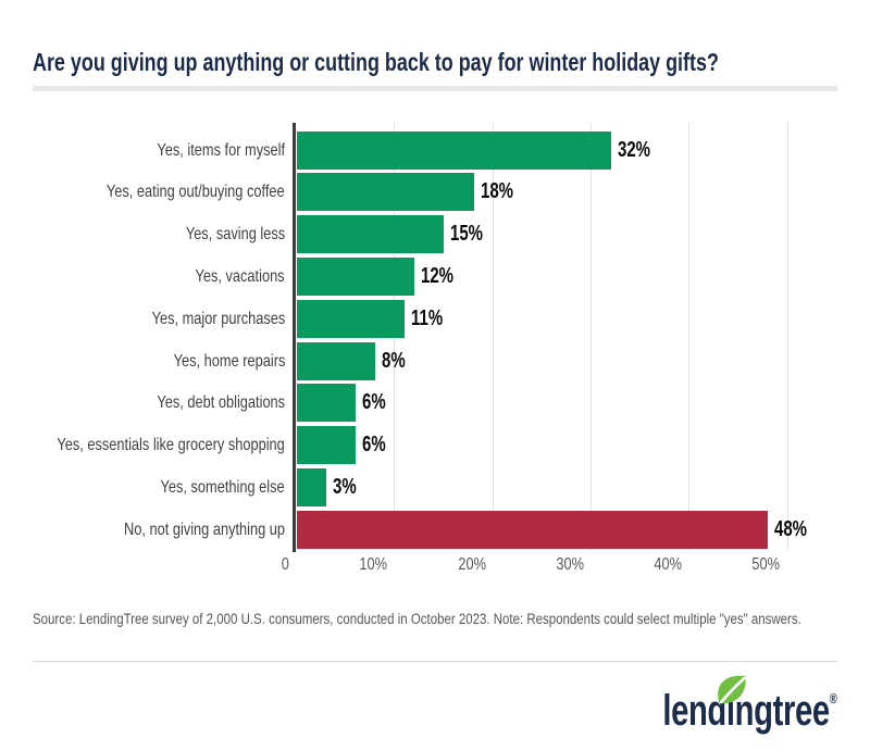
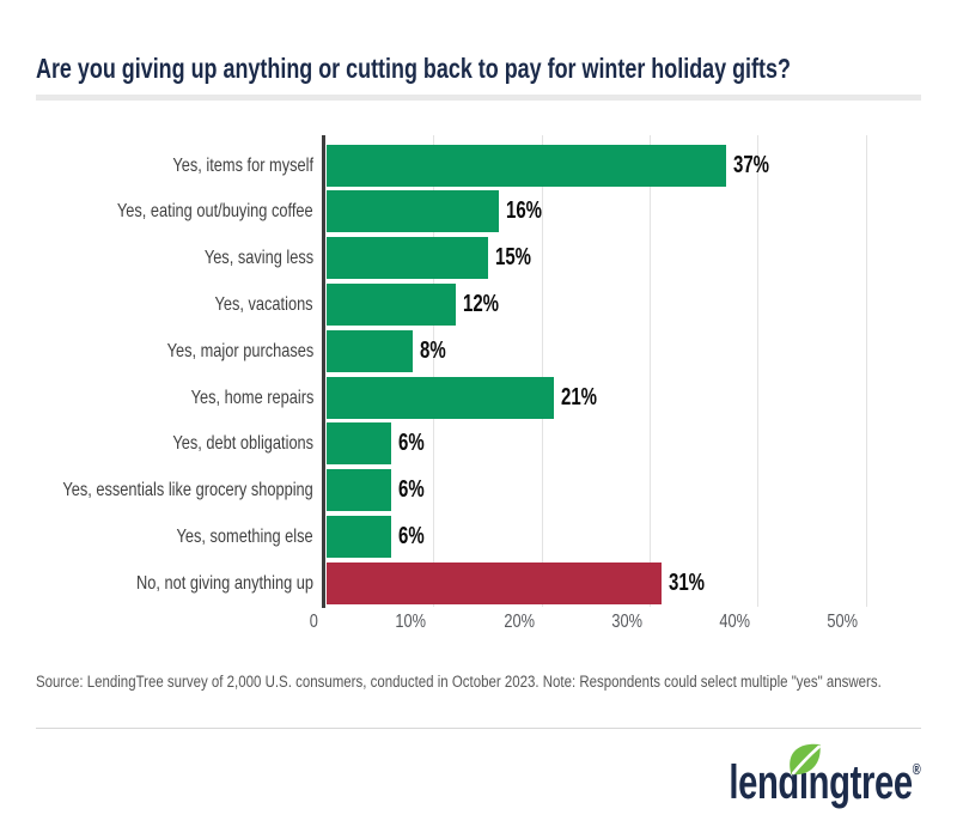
Yes, items for myself: 32% -> 37%
Yes, eating out/buying coffee: 18% -> 16%
Yes, major purchases: 11% -> 8%
Yes, home repairs: 8% -> 21%
Yes, something else: 3% -> 6%
No, not giving anything up: 48% -> 31%
